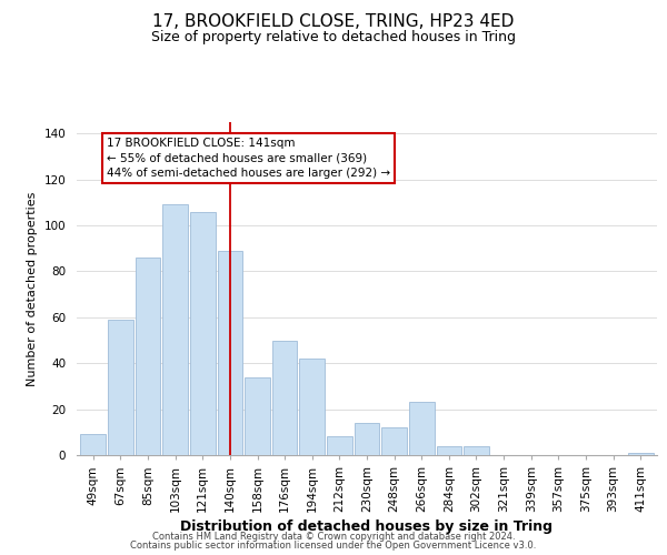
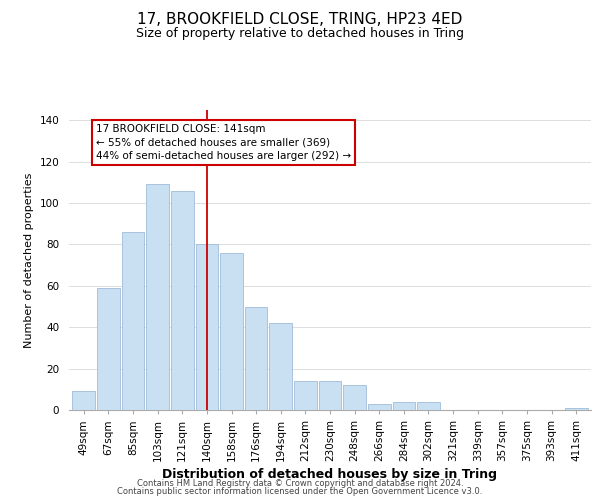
140sqm: 89 -> 80
158sqm: 34 -> 76
212sqm: 8 -> 14
266sqm: 23 -> 3
